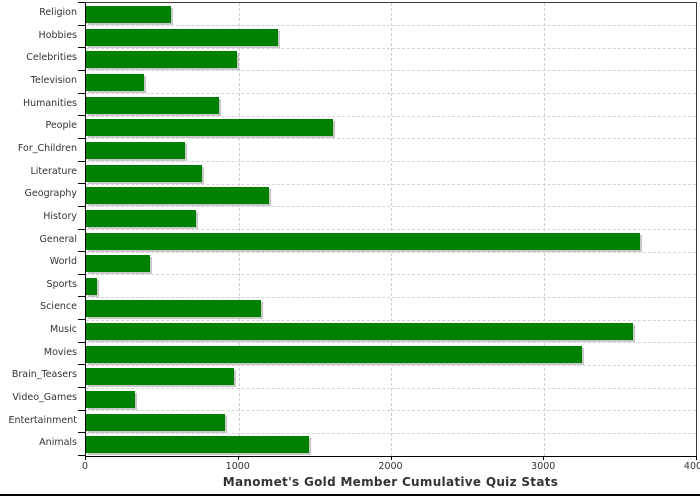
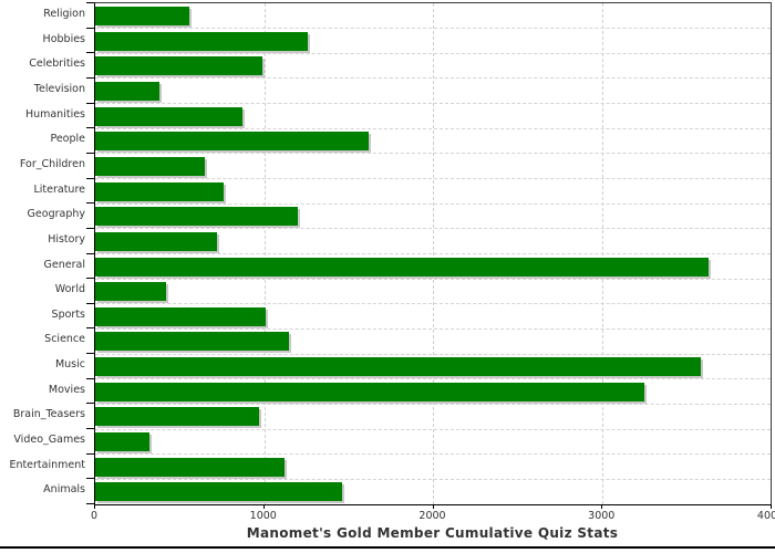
Sports: 80 -> 1010
Entertainment: 910 -> 1120
